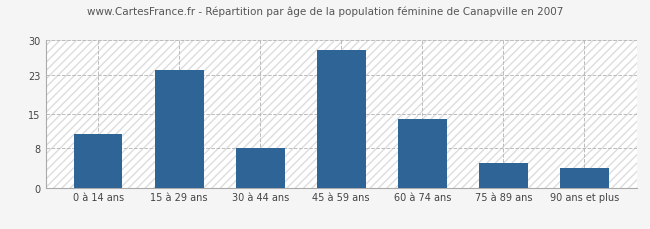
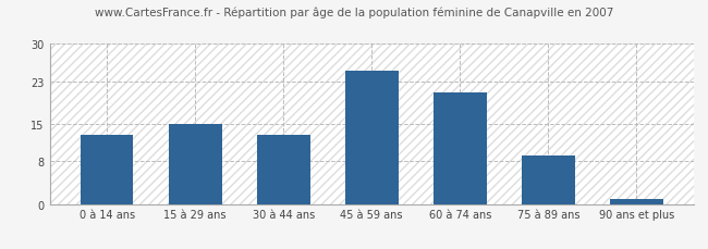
0 à 14 ans: 11 -> 13
15 à 29 ans: 24 -> 15
30 à 44 ans: 8 -> 13
45 à 59 ans: 28 -> 25
60 à 74 ans: 14 -> 21
75 à 89 ans: 5 -> 9
90 ans et plus: 4 -> 1
